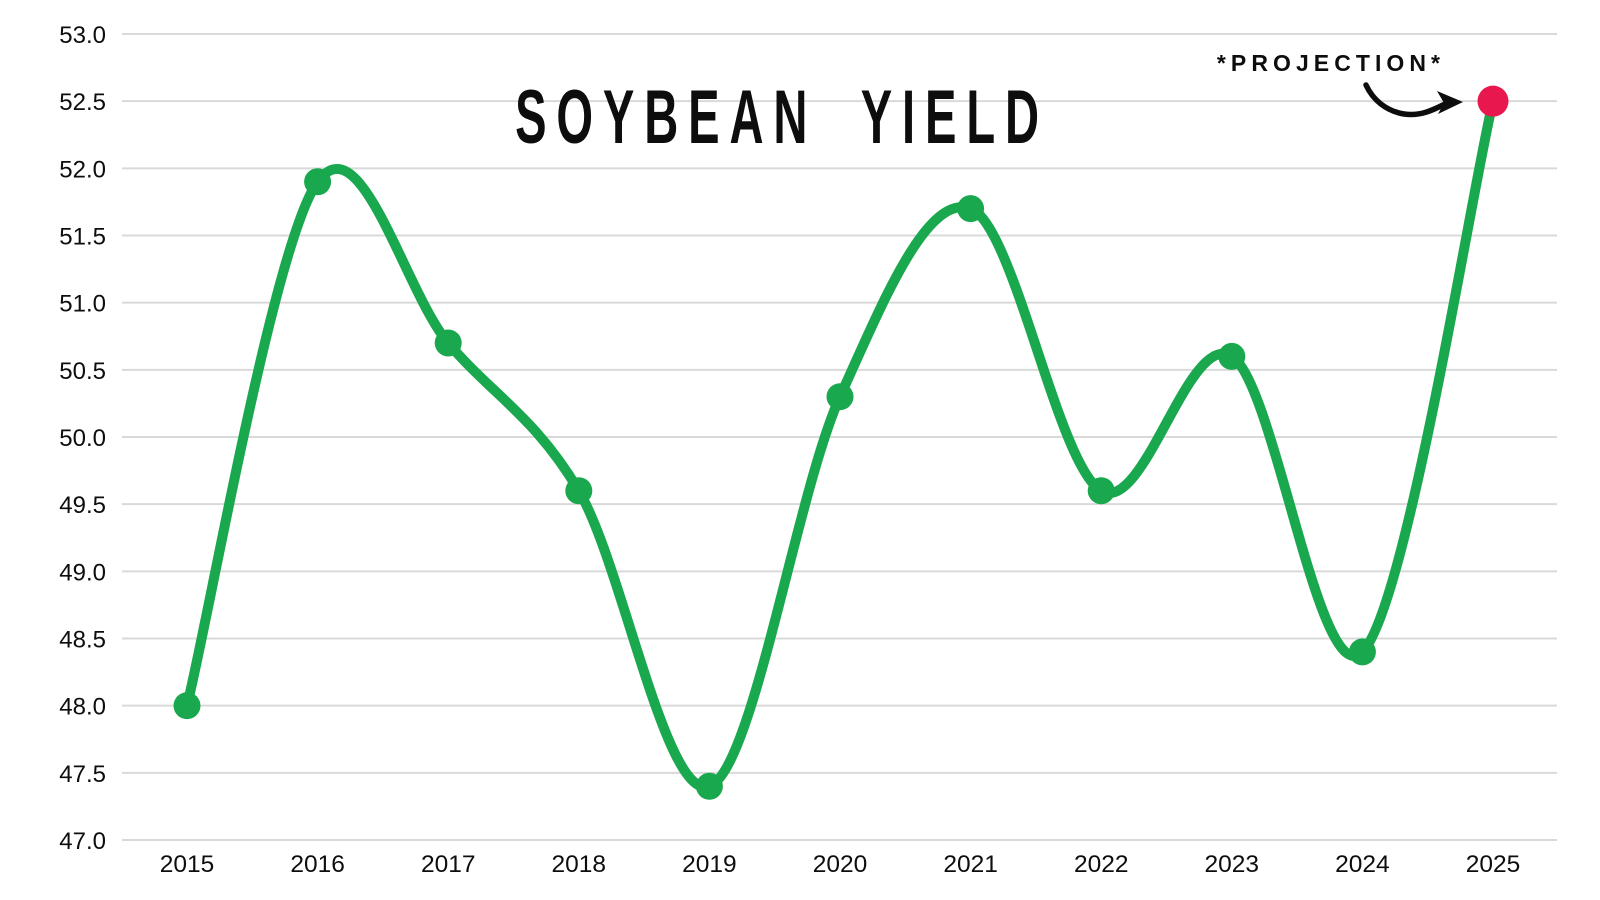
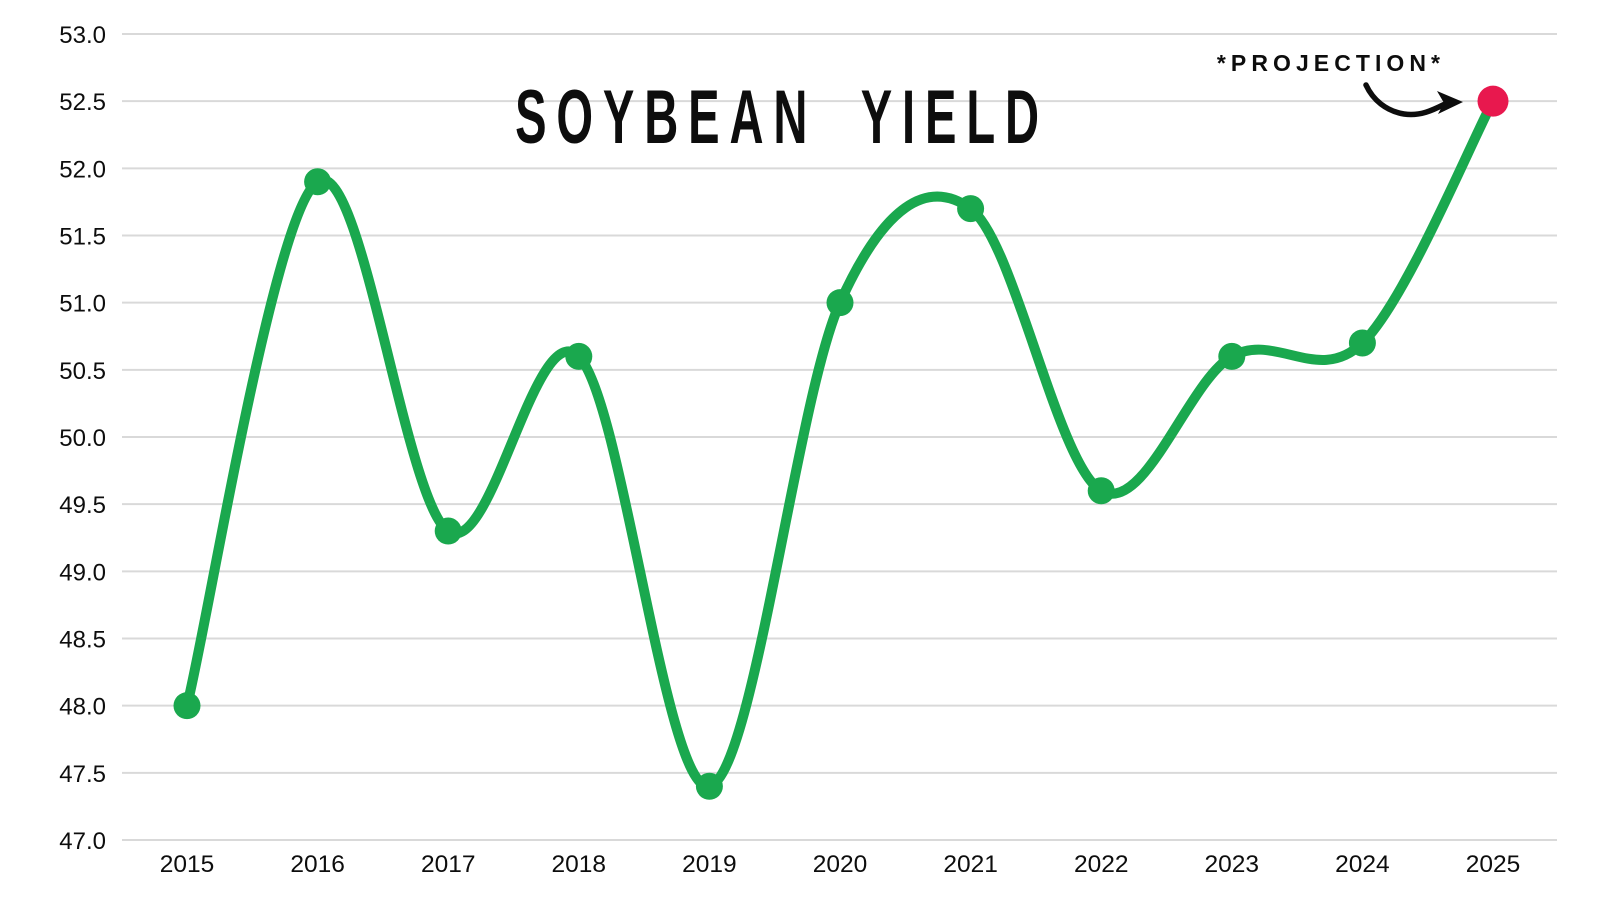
2017: 50.7 -> 49.3
2018: 49.6 -> 50.6
2020: 50.3 -> 51.0
2024: 48.4 -> 50.7
